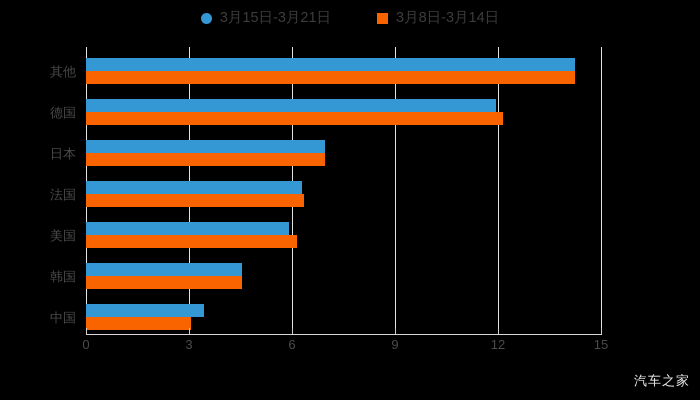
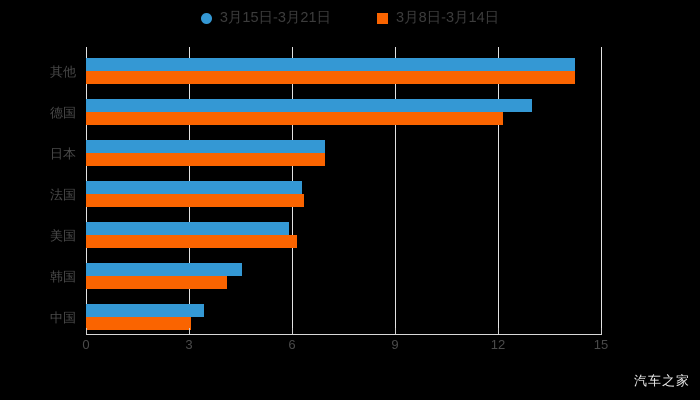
3月15日-3月21日/德国: 11.9 -> 13.0
3月8日-3月14日/韩国: 4.5 -> 4.1
